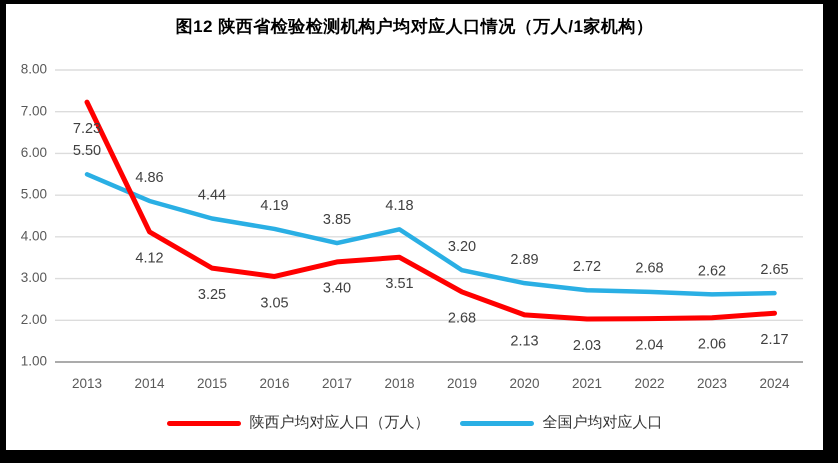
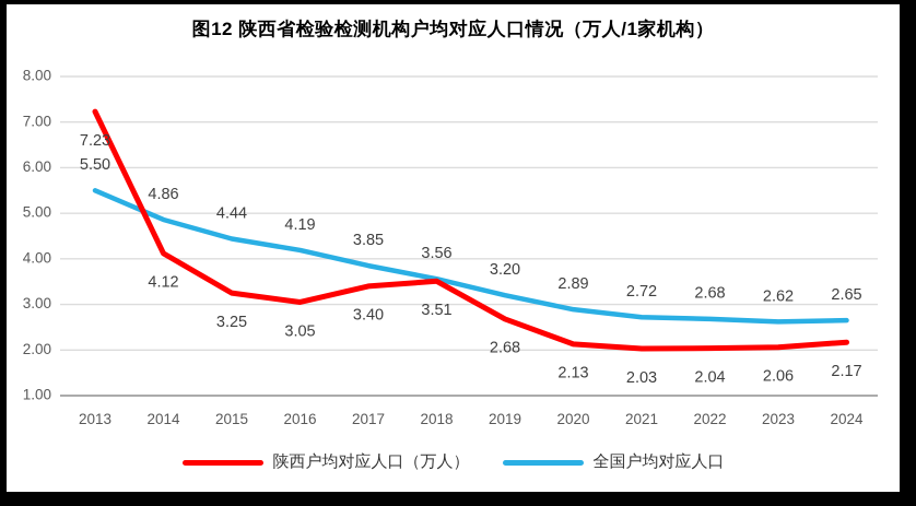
全国户均对应人口/2018: 4.18 -> 3.56
